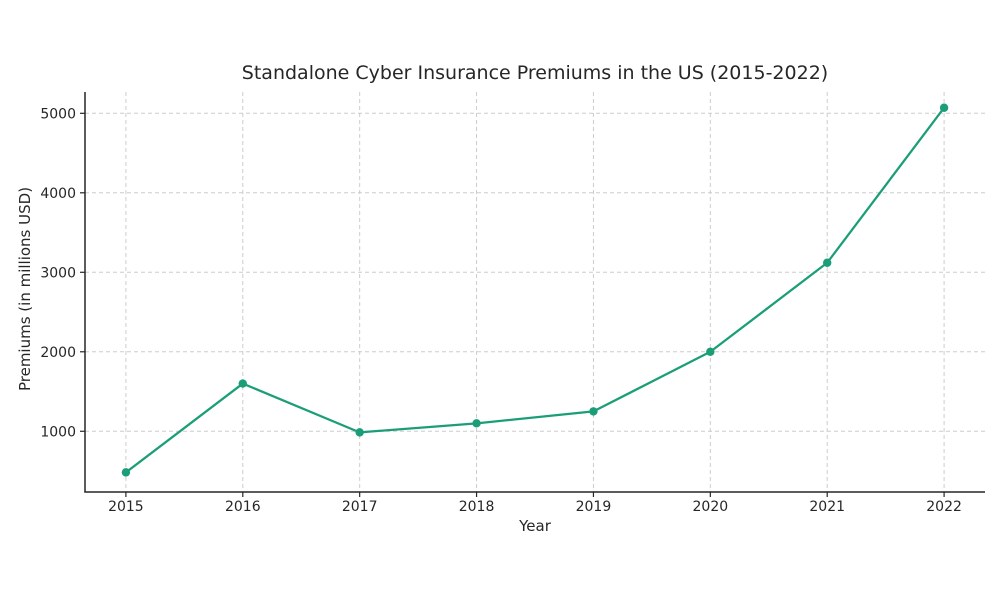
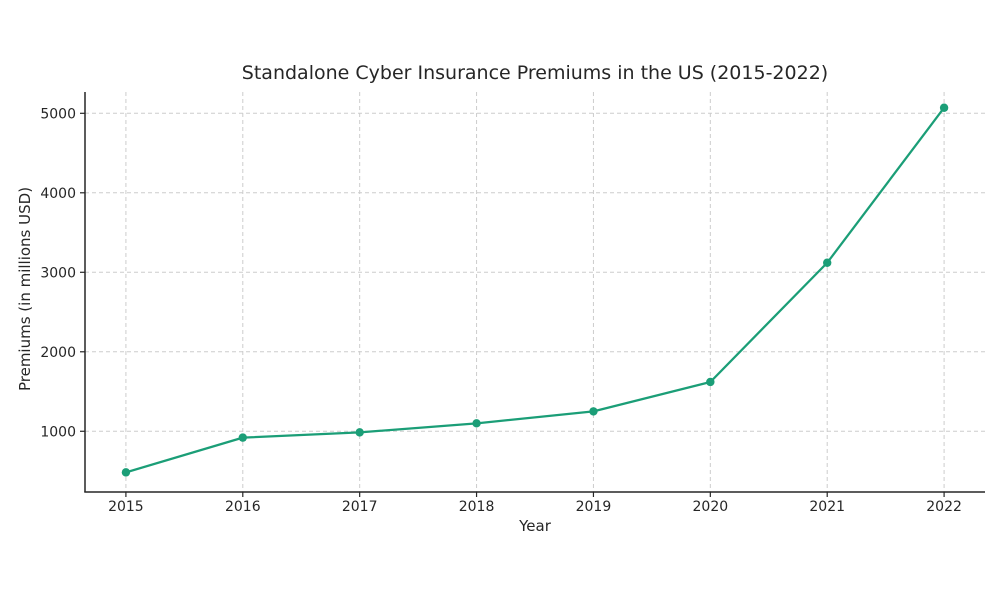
2016: 1600 -> 900
2020: 2000 -> 1600
